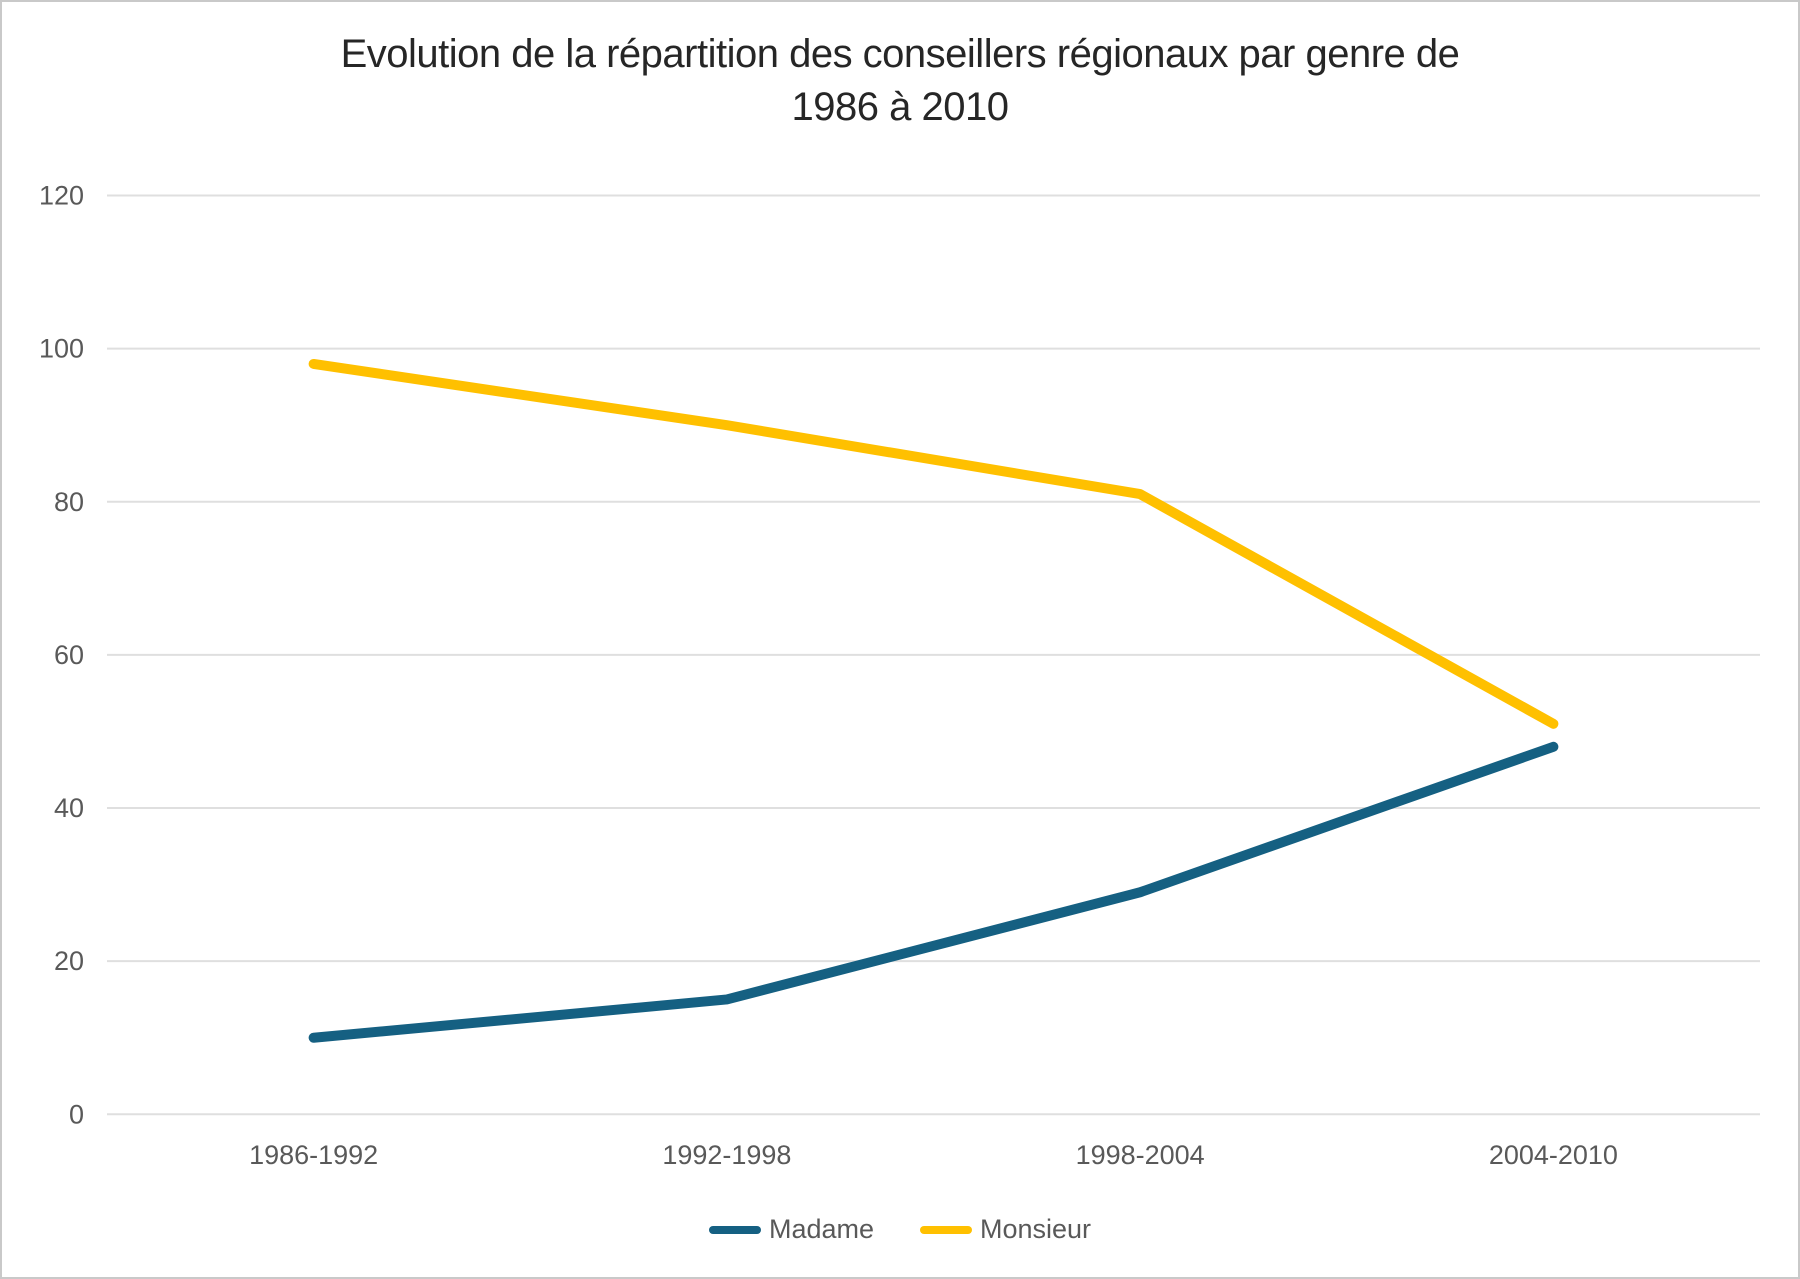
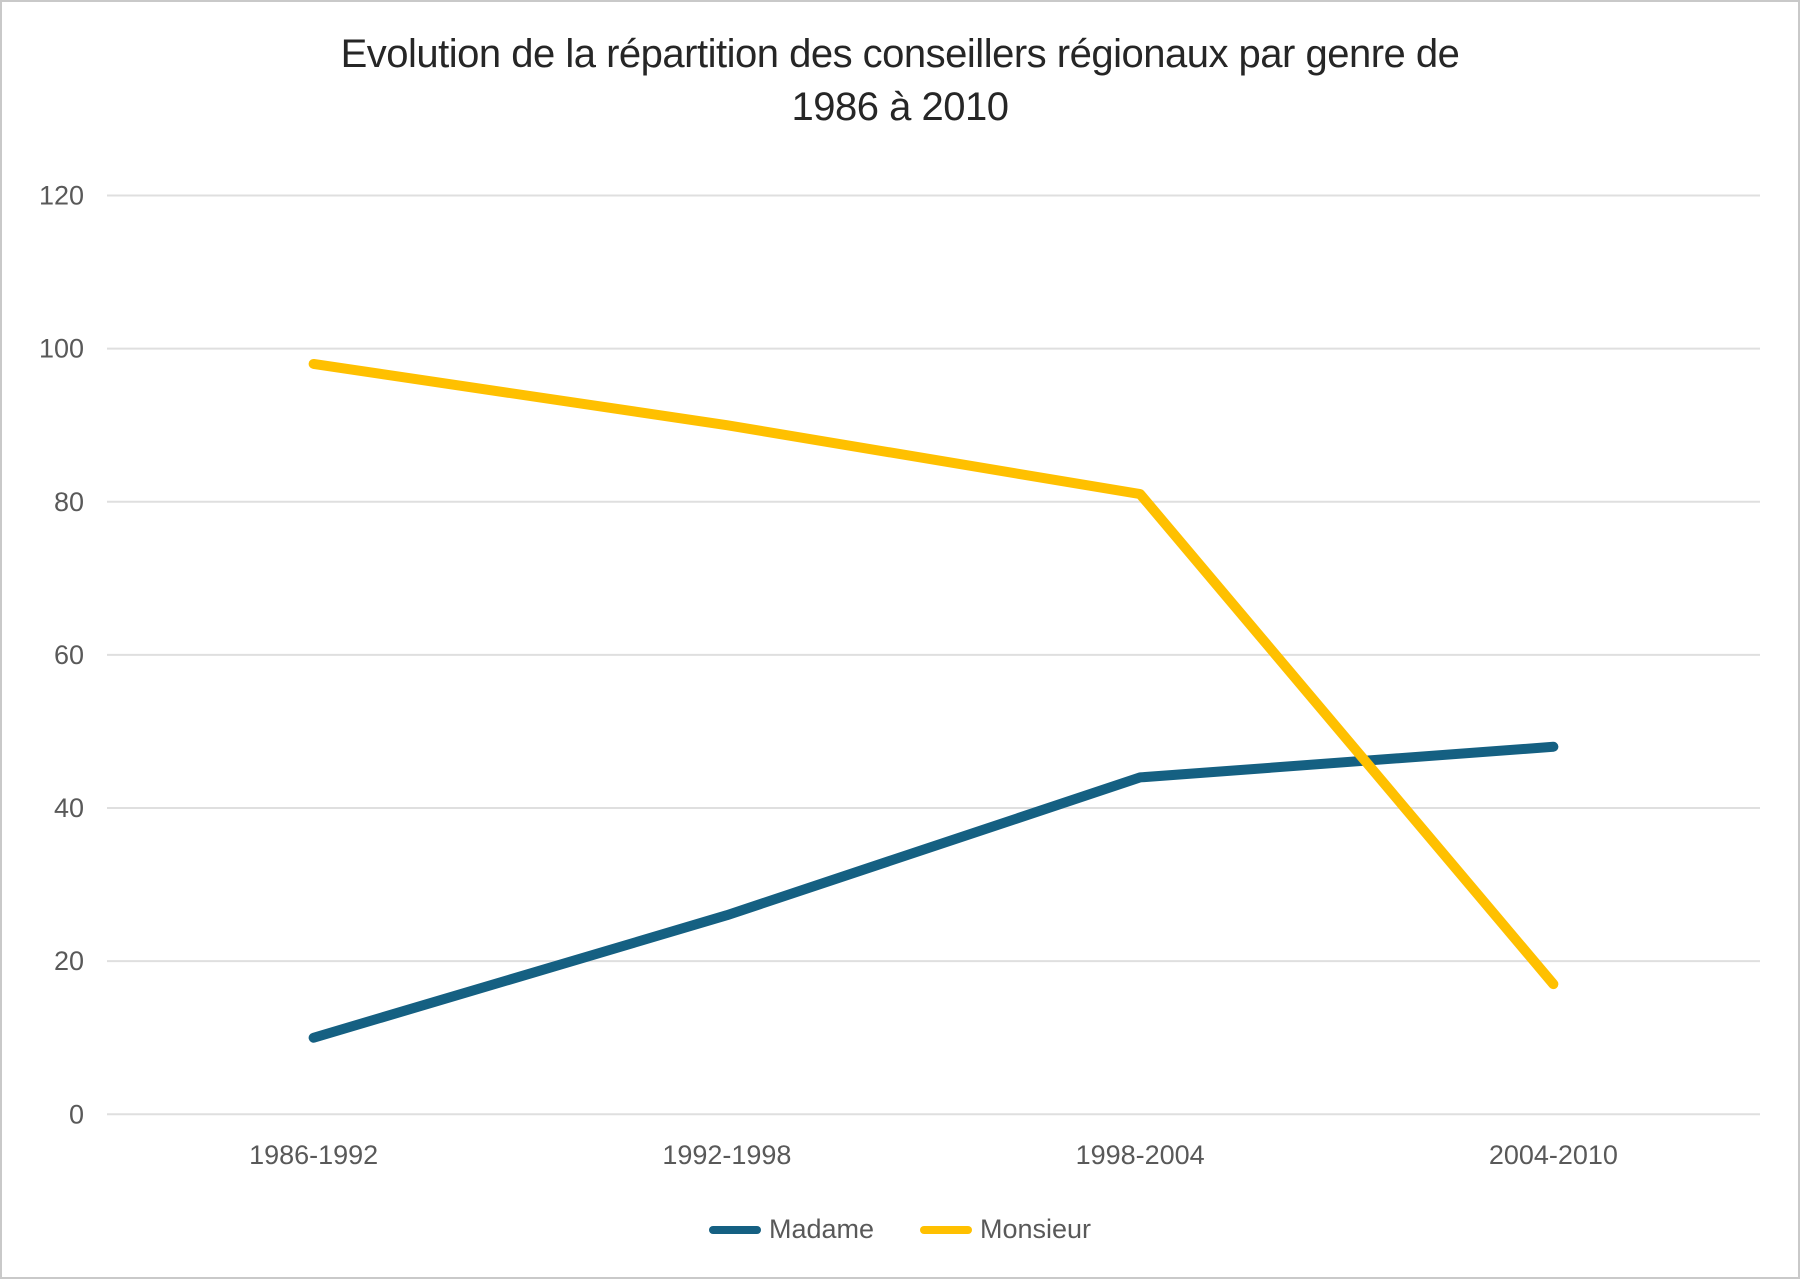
Madame/1992-1998: 15 -> 26
Madame/1998-2004: 29 -> 44
Monsieur/2004-2010: 51 -> 17
